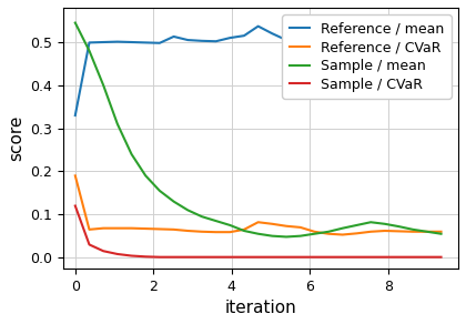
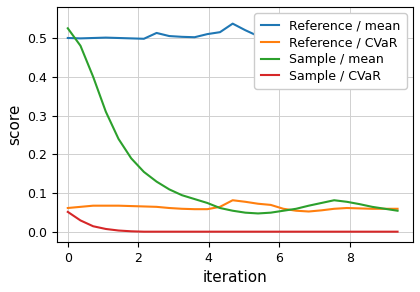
Reference / mean/0: 0.330 -> 0.500
Reference / CVaR/0: 0.190 -> 0.062
Sample / mean/0: 0.545 -> 0.525
Sample / CVaR/0: 0.120 -> 0.052
